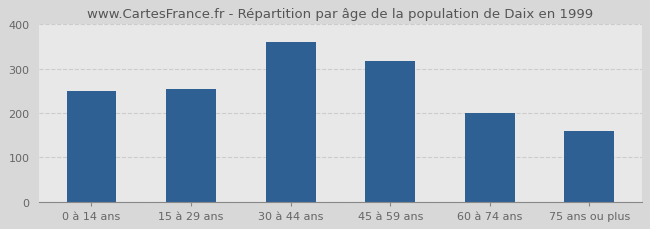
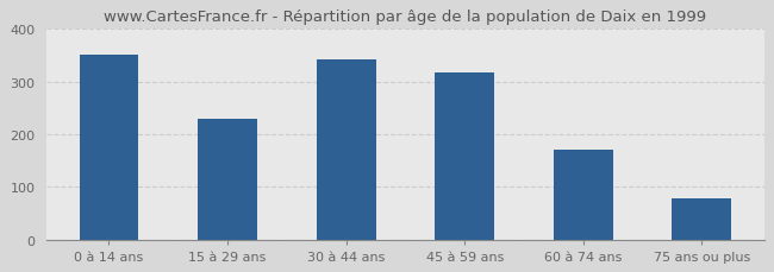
0 à 14 ans: 250 -> 352
15 à 29 ans: 255 -> 230
30 à 44 ans: 360 -> 342
60 à 74 ans: 200 -> 170
75 ans ou plus: 160 -> 78
